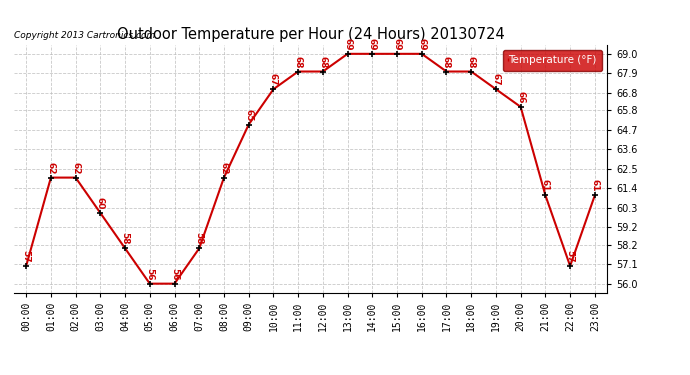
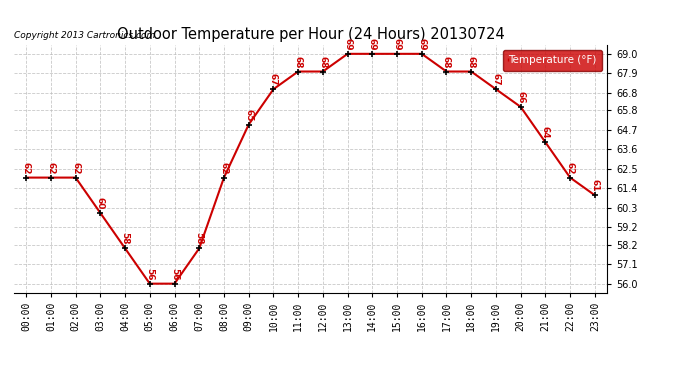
00:00: 57 -> 62
21:00: 61 -> 64
22:00: 57 -> 62
